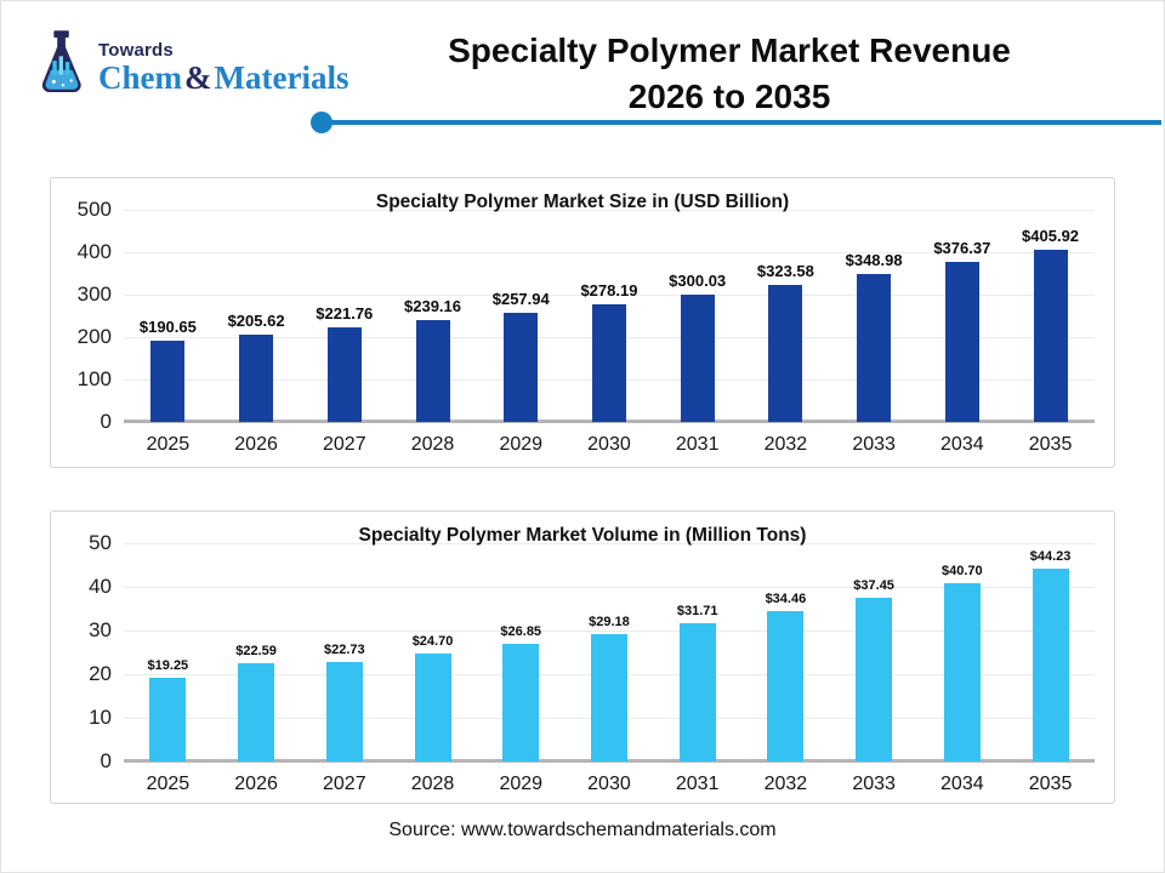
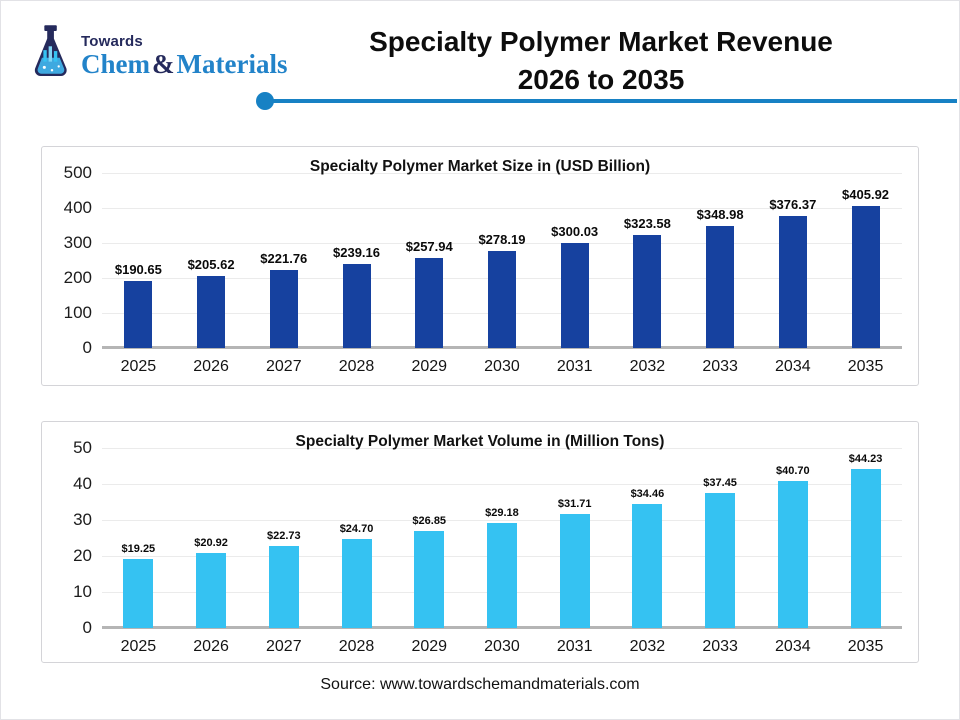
Specialty Polymer Market Volume in (Million Tons)/2026: $22.59 -> $20.92
